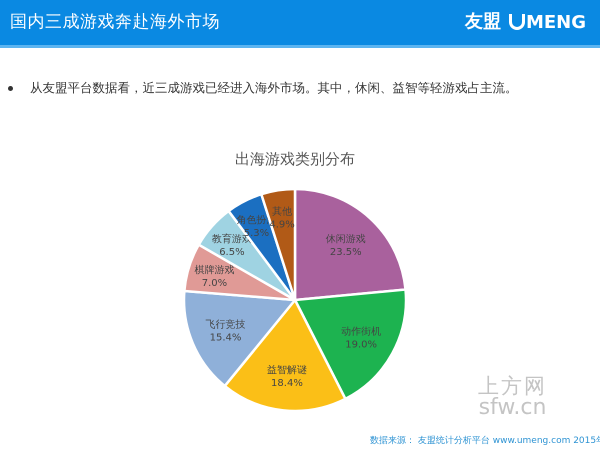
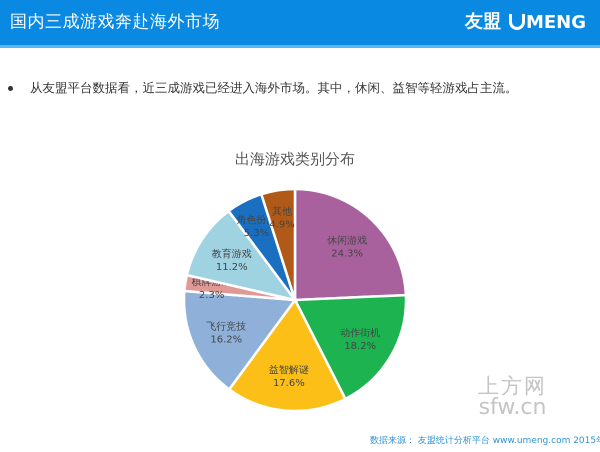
休闲游戏: 23.5% -> 24.3%
动作街机: 19.0% -> 18.2%
益智解谜: 18.4% -> 17.6%
飞行竞技: 15.4% -> 16.2%
棋牌游戏: 7.0% -> 2.3%
教育游戏: 6.5% -> 11.2%
